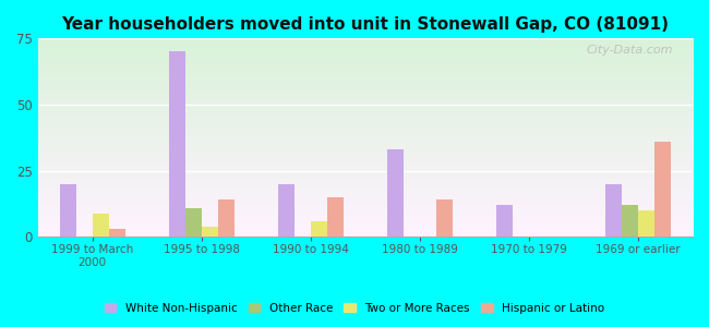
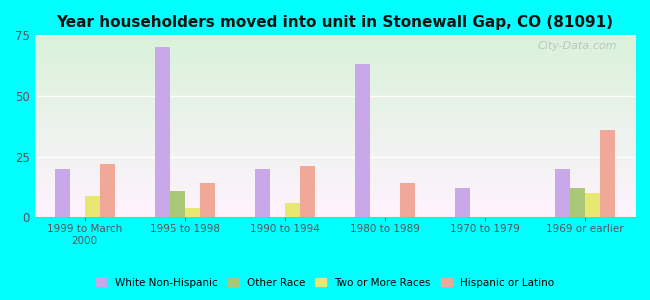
Hispanic or Latino/1999 to March 2000: 3 -> 22
Hispanic or Latino/1990 to 1994: 15 -> 21
White Non-Hispanic/1980 to 1989: 33 -> 63
